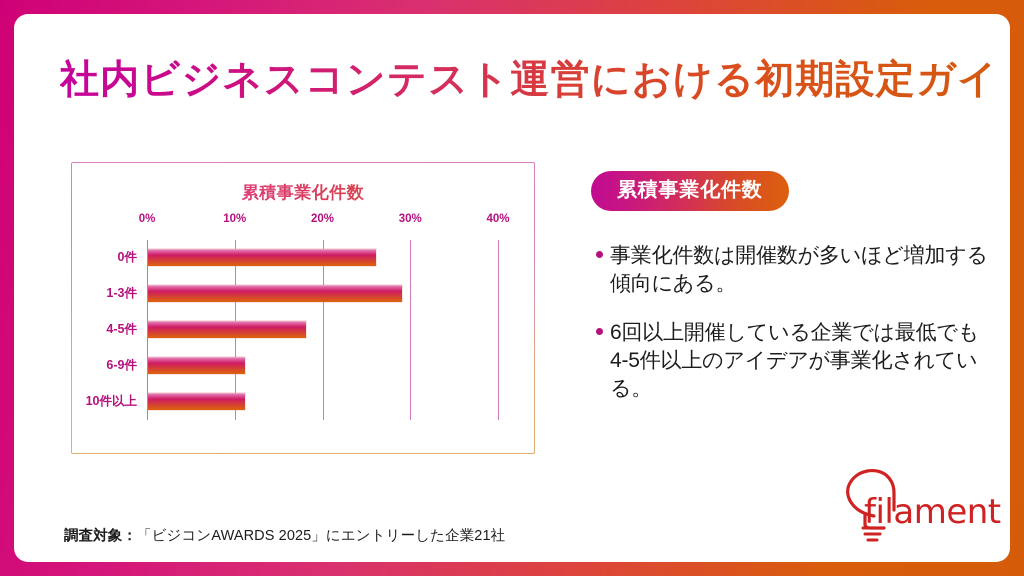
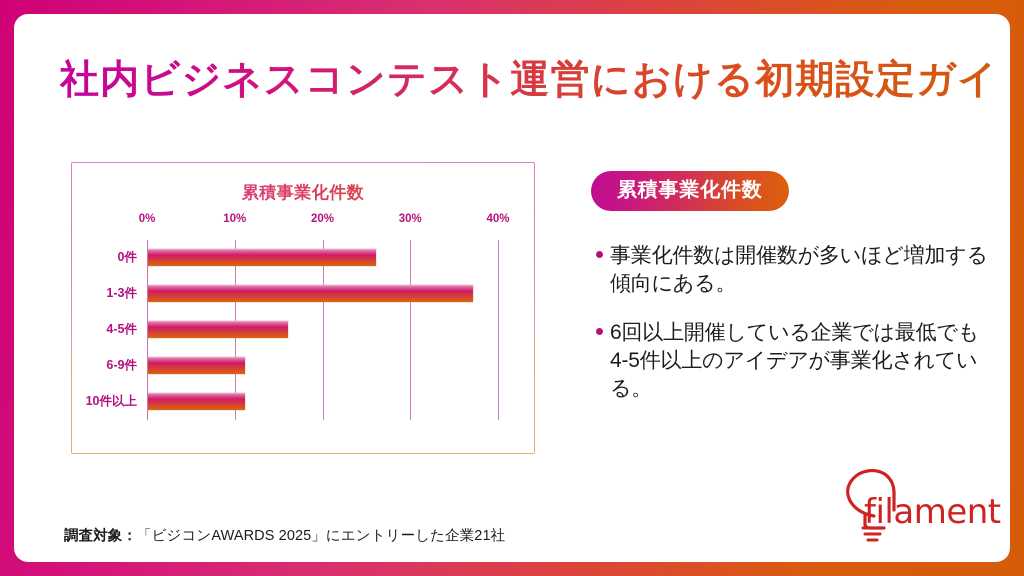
1-3件: 29% -> 37%
4-5件: 18% -> 16%
